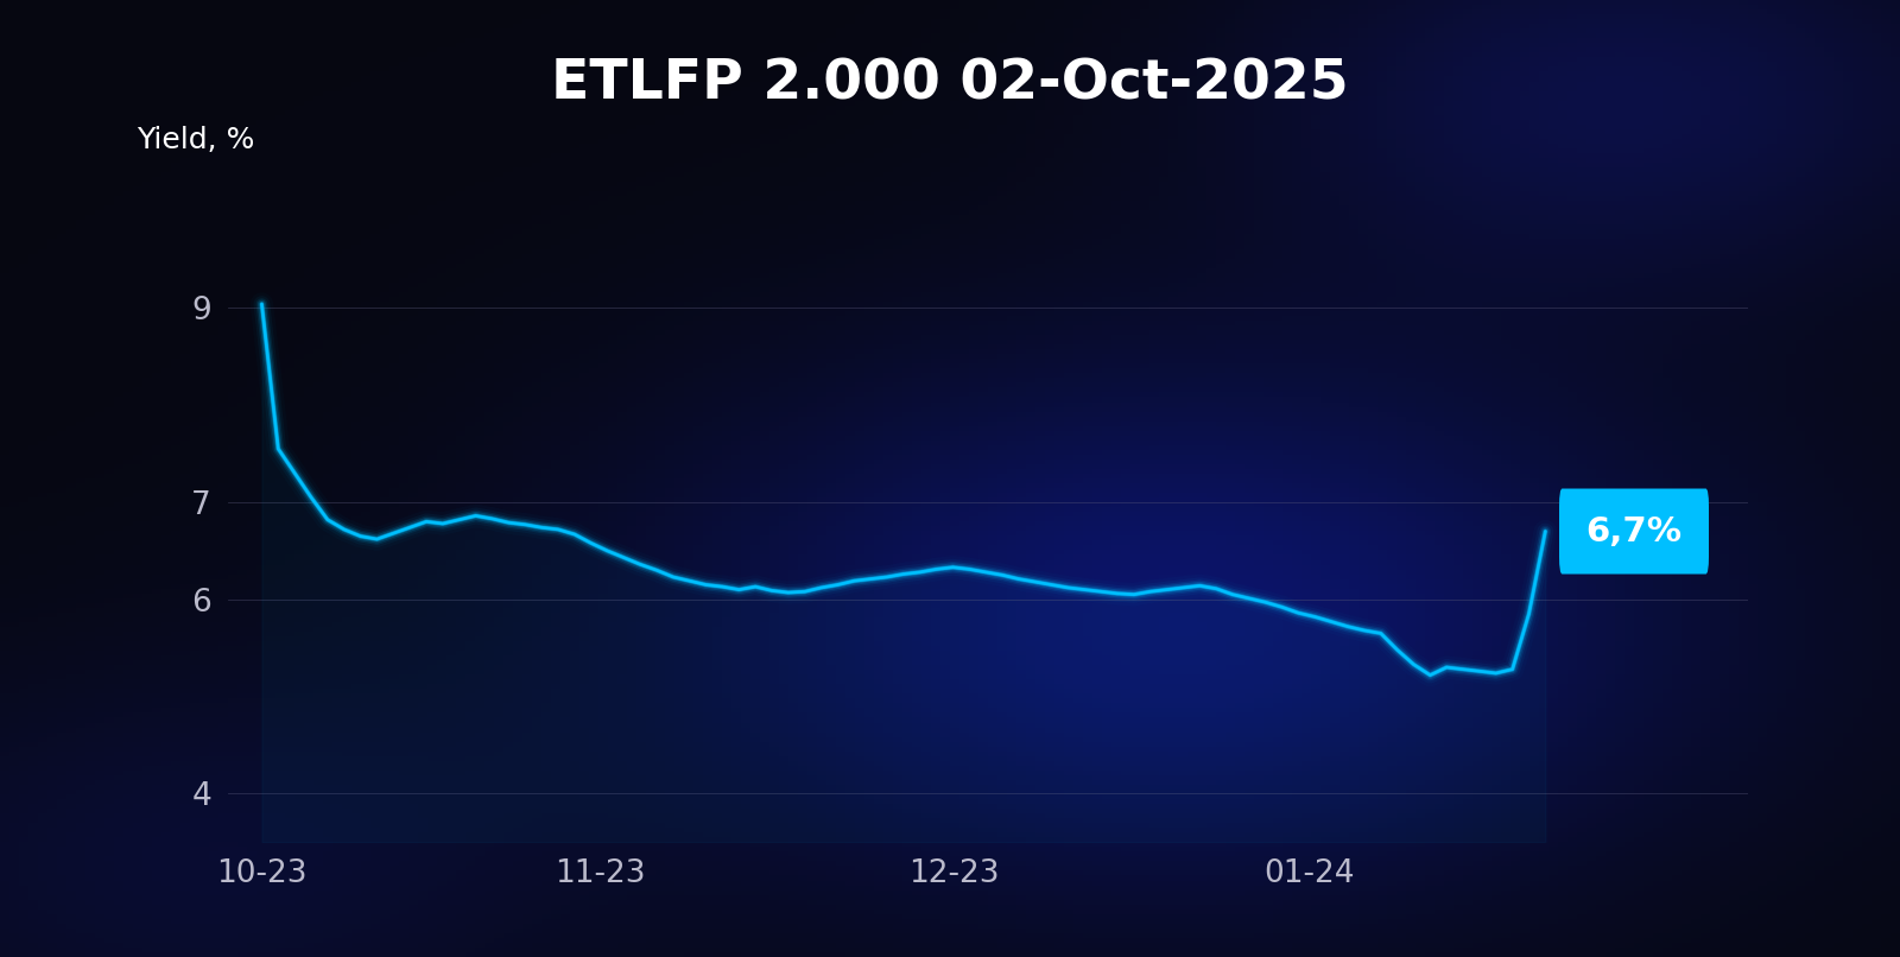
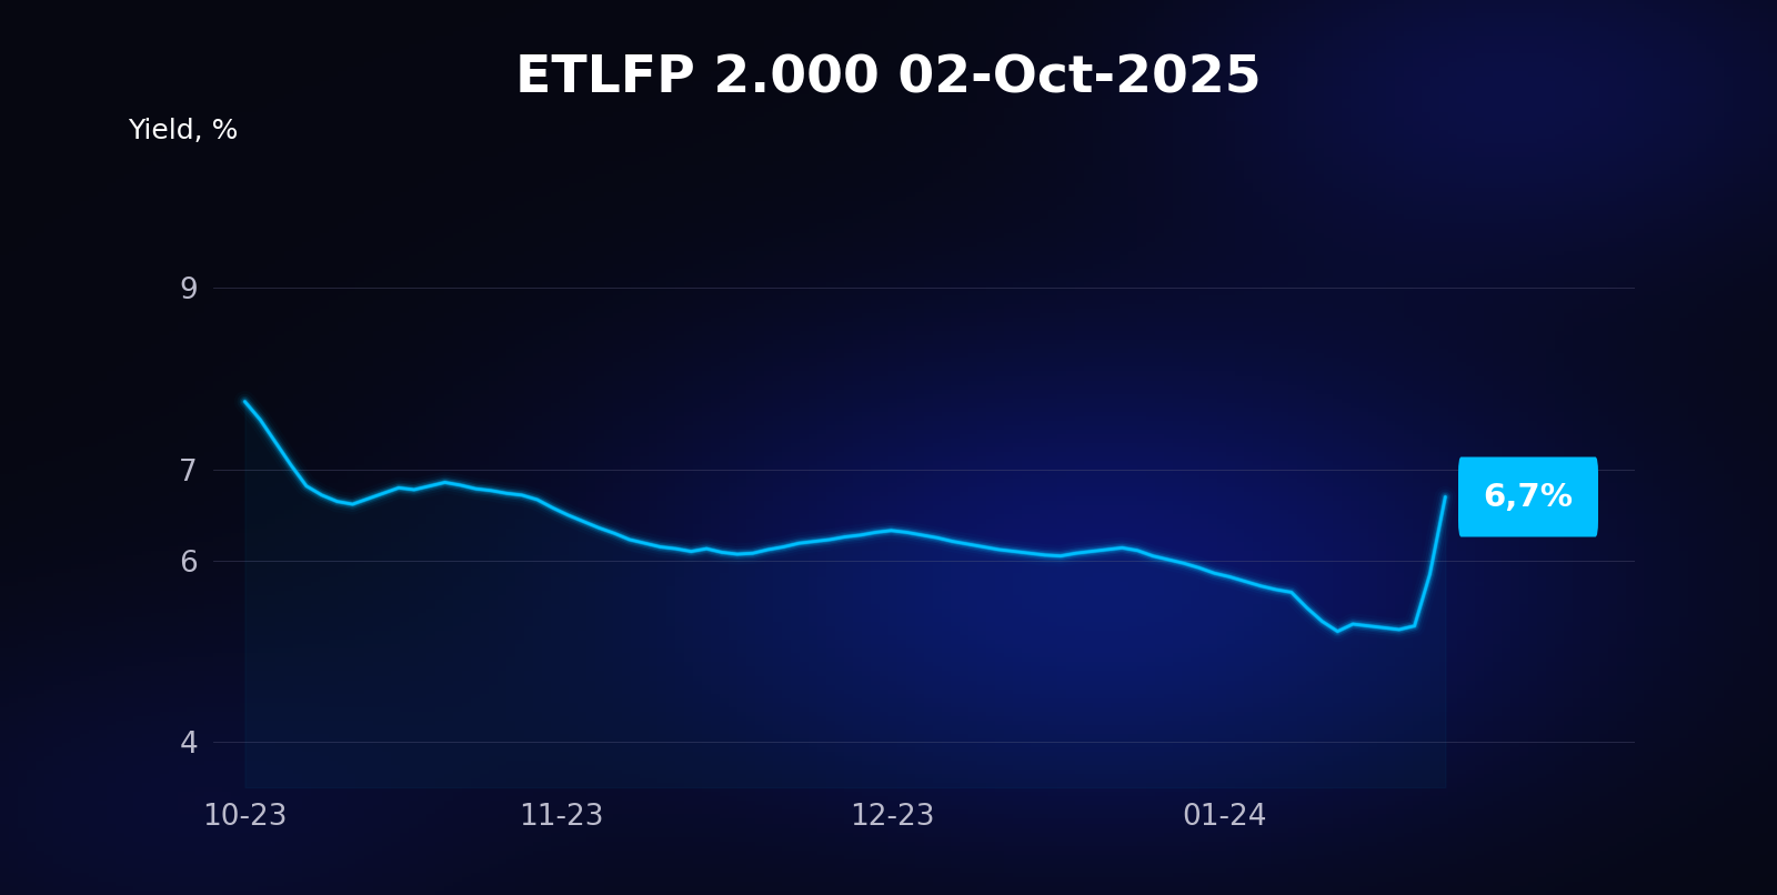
10-23: 9.04 -> 7.75
